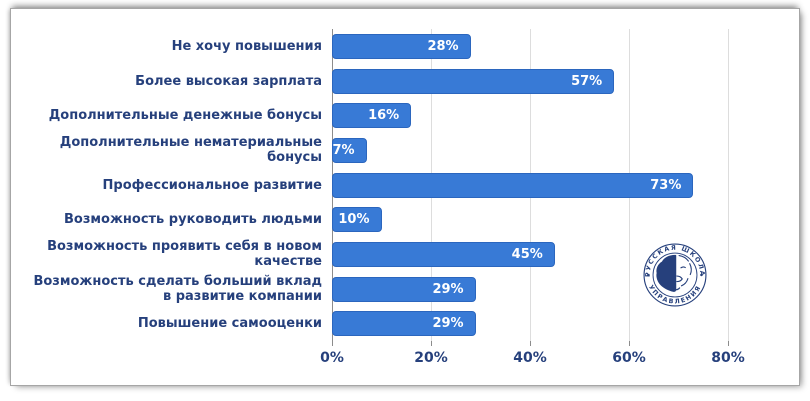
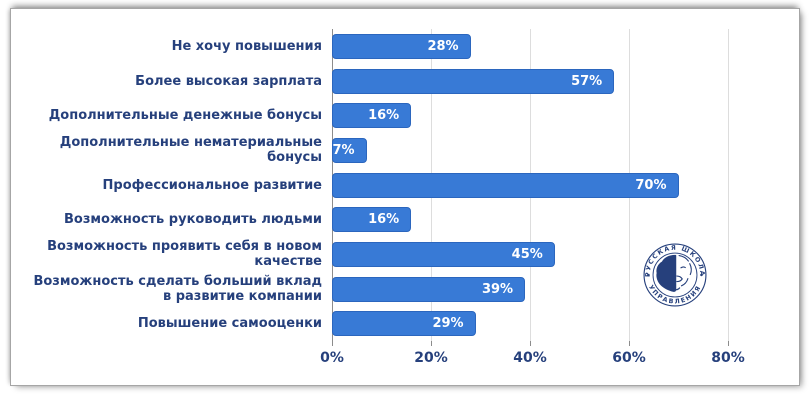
Профессиональное развитие: 73% -> 70%
Возможность руководить людьми: 10% -> 16%
Возможность сделать больший вклад в развитие компании: 29% -> 39%
